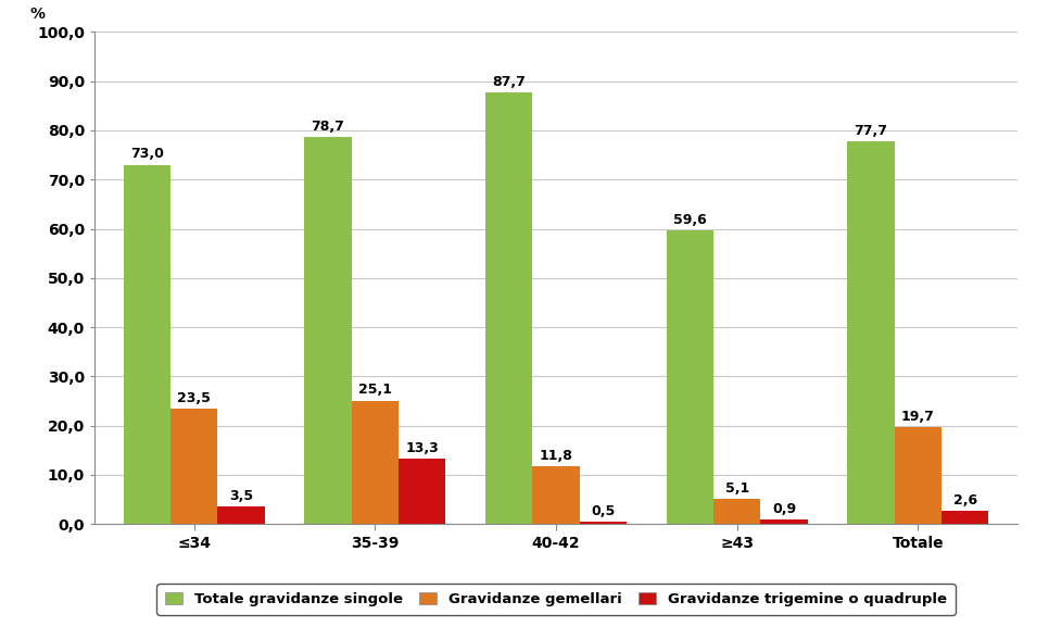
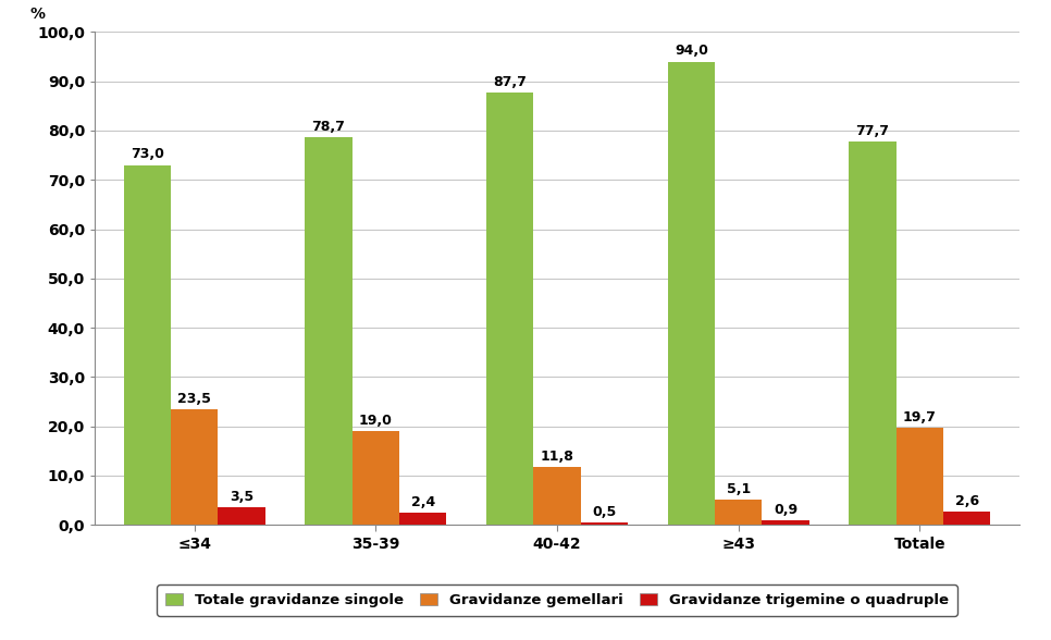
Gravidanze gemellari/35-39: 25,1 -> 19,0
Gravidanze trigemine o quadruple/35-39: 13,3 -> 2,4
Totale gravidanze singole/≥43: 59,6 -> 94,0
